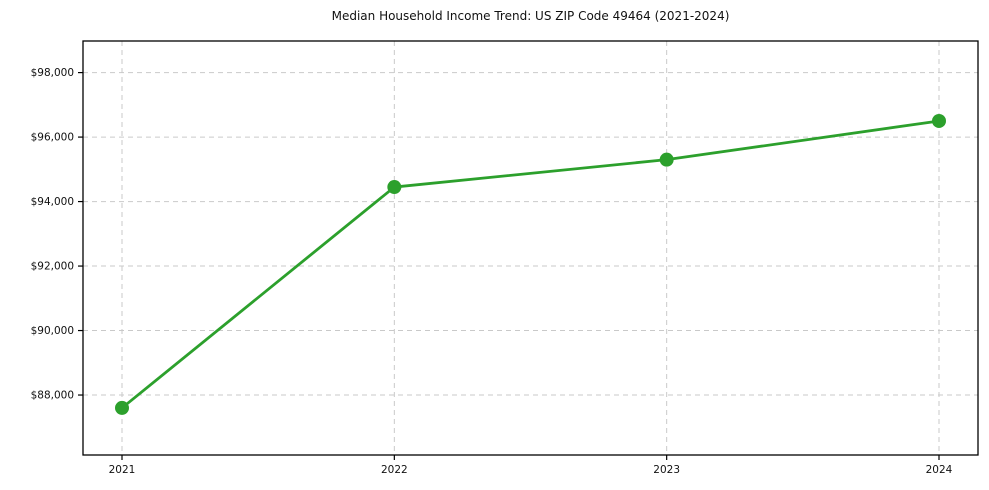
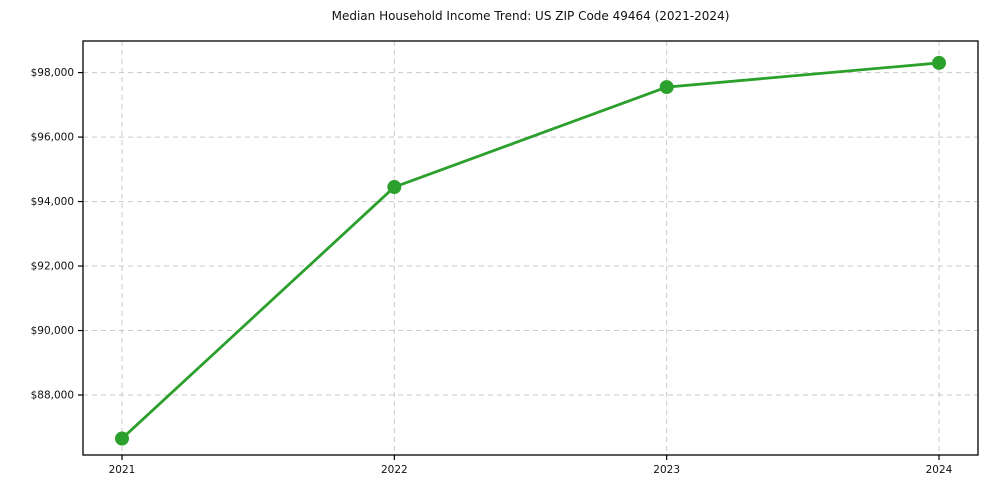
2021: $87600 -> $86600
2023: $95300 -> $97600
2024: $96500 -> $98300
